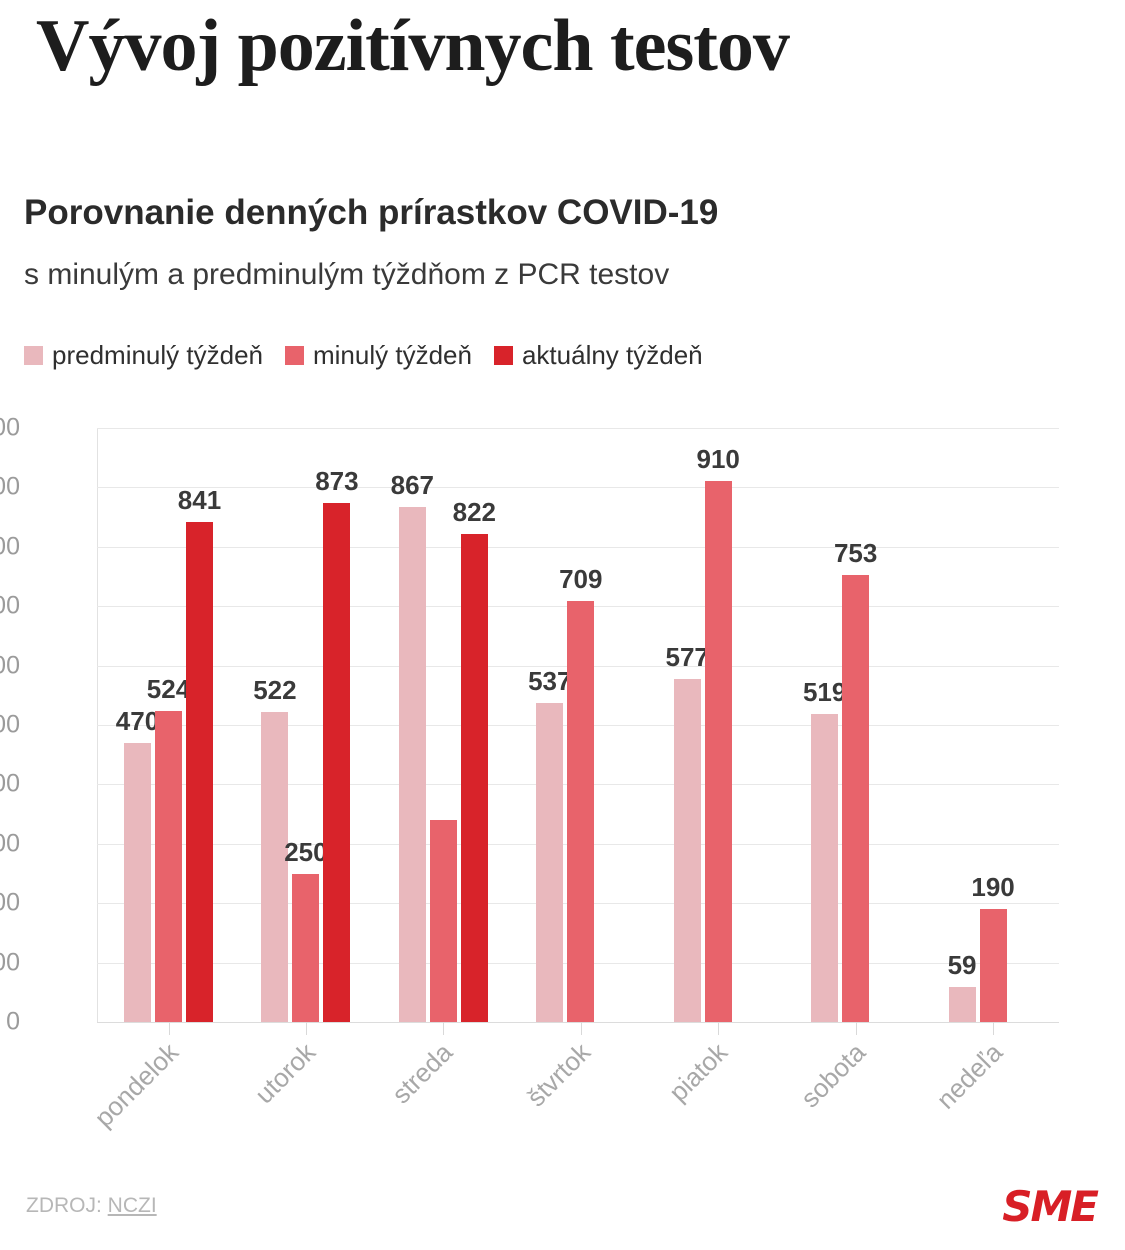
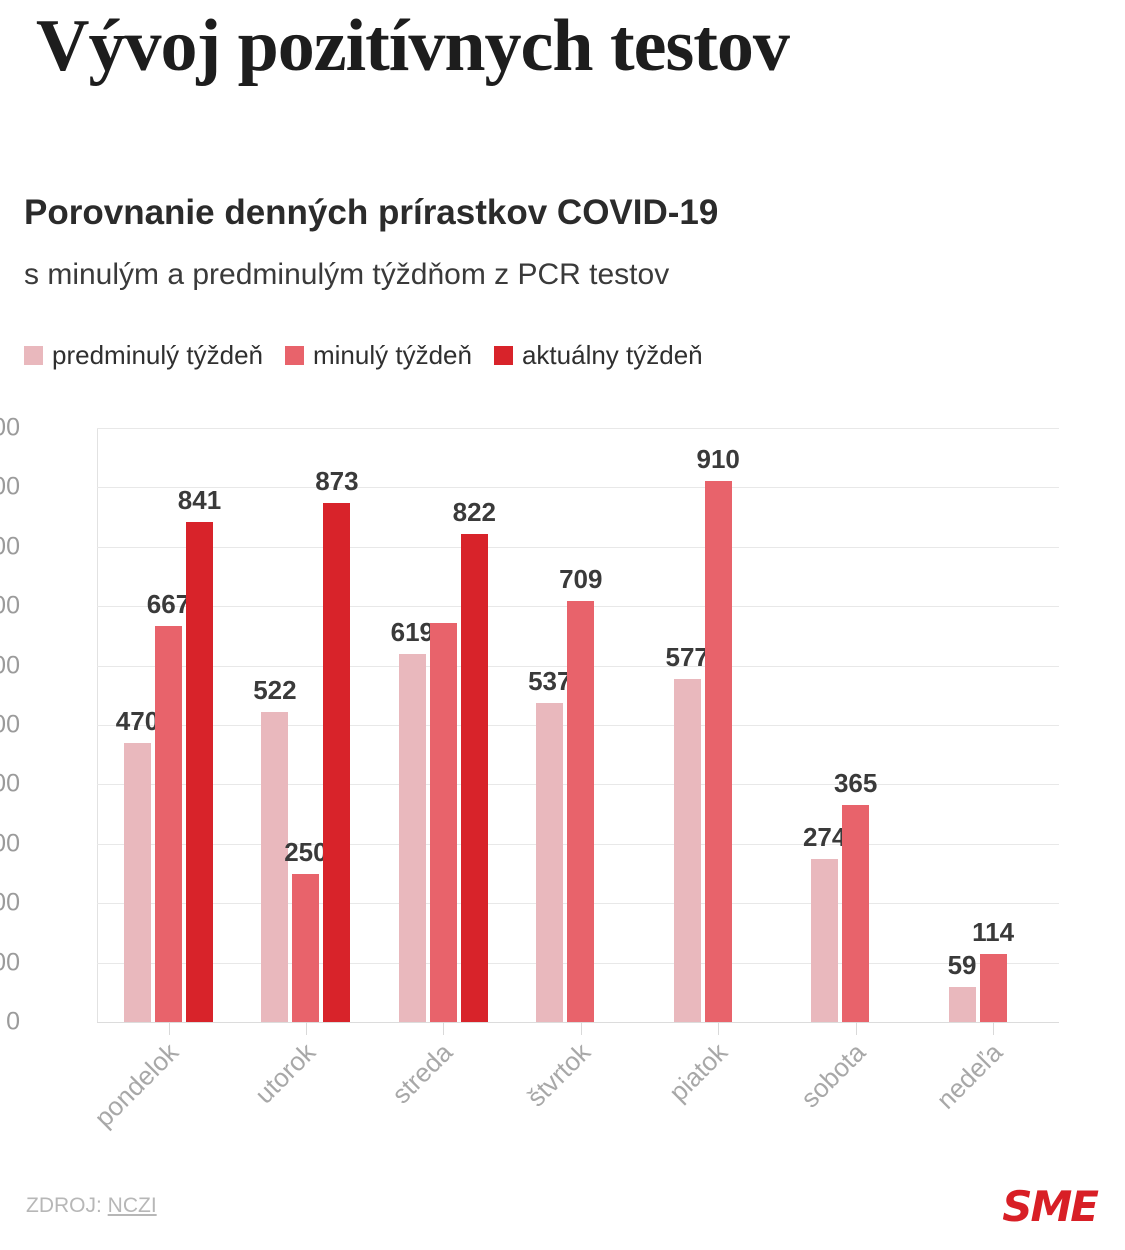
minulý týždeň/pondelok: 524 -> 667
predminulý týždeň/streda: 867 -> 619
minulý týždeň/streda: 340 -> 670
predminulý týždeň/sobota: 519 -> 274
minulý týždeň/sobota: 753 -> 365
minulý týždeň/nedeľa: 190 -> 114
